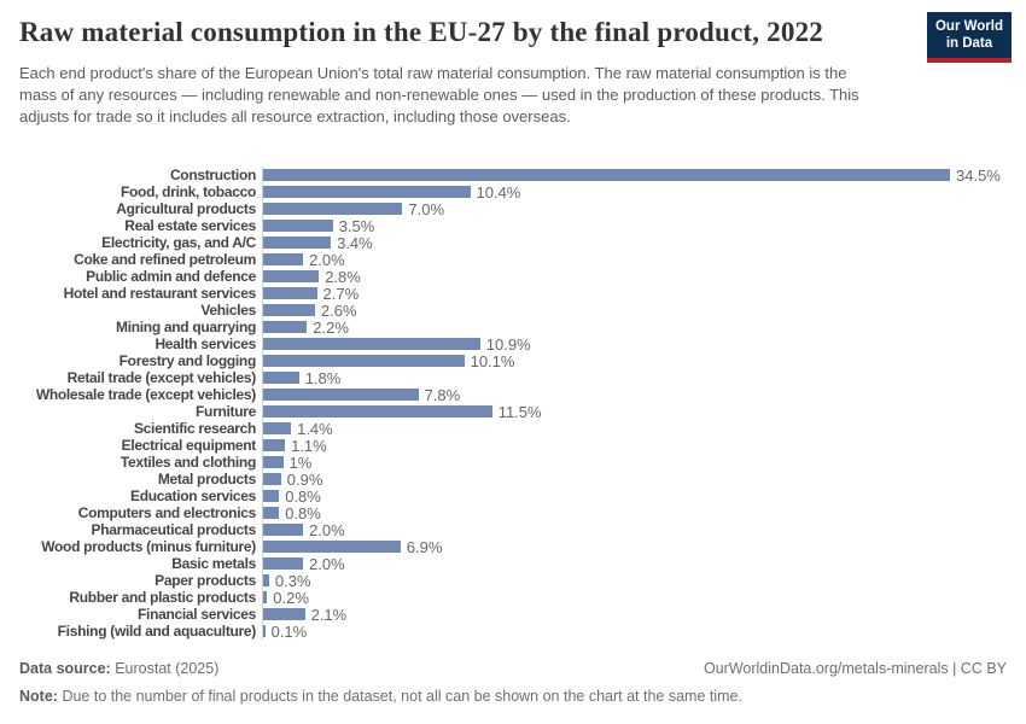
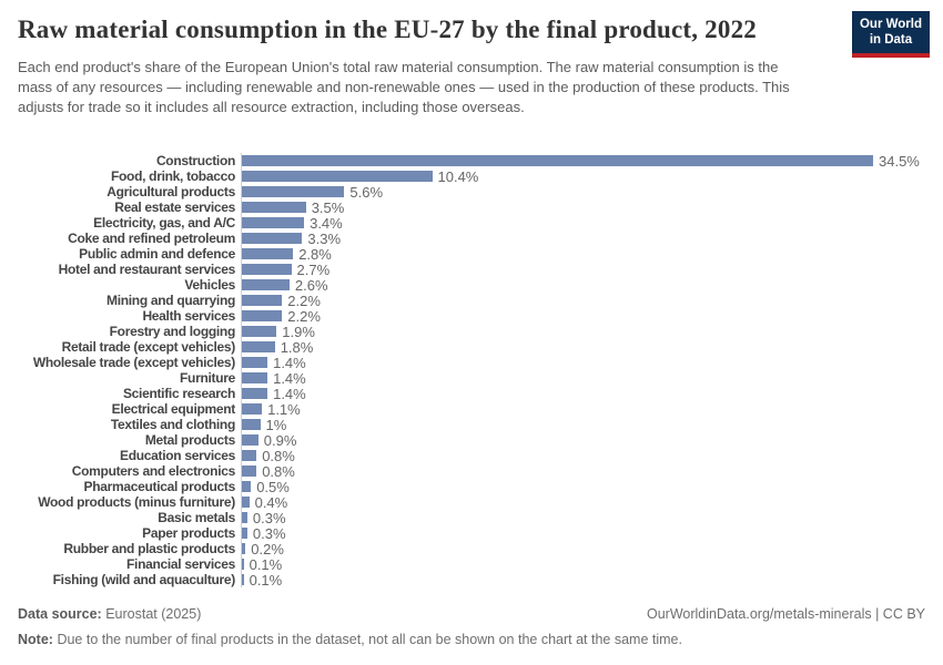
Agricultural products: 7.0% -> 5.6%
Coke and refined petroleum: 2.0% -> 3.3%
Health services: 10.9% -> 2.2%
Forestry and logging: 10.1% -> 1.9%
Wholesale trade (except vehicles): 7.8% -> 1.4%
Furniture: 11.5% -> 1.4%
Pharmaceutical products: 2.0% -> 0.5%
Wood products (minus furniture): 6.9% -> 0.4%
Basic metals: 2.0% -> 0.3%
Financial services: 2.1% -> 0.1%
